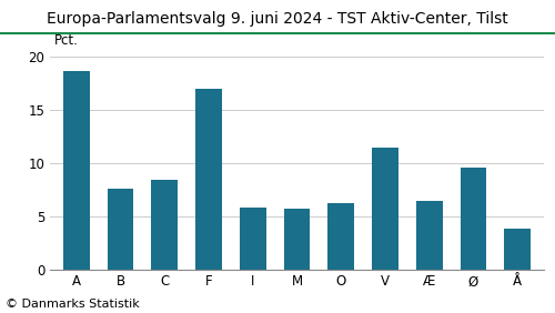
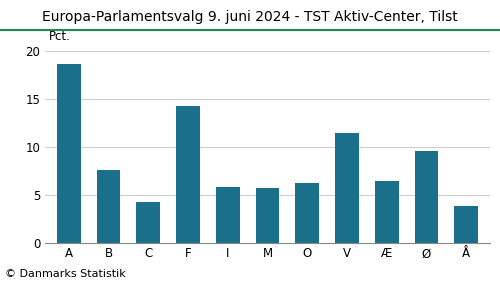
C: 8.4 -> 4.2
F: 17.0 -> 14.2
